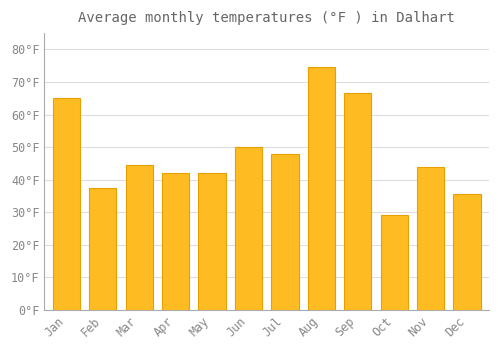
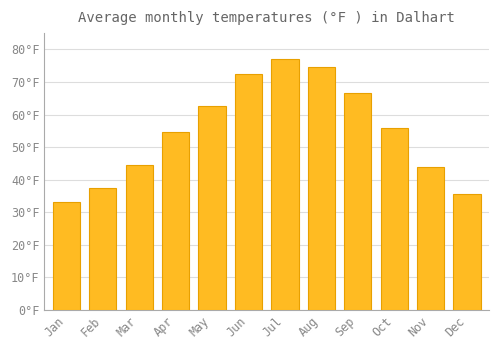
Jan: 65.0°F -> 33.0°F
Apr: 42.0°F -> 54.5°F
May: 42.0°F -> 62.5°F
Jun: 50.0°F -> 72.5°F
Jul: 48.0°F -> 77.0°F
Oct: 29.0°F -> 56.0°F
